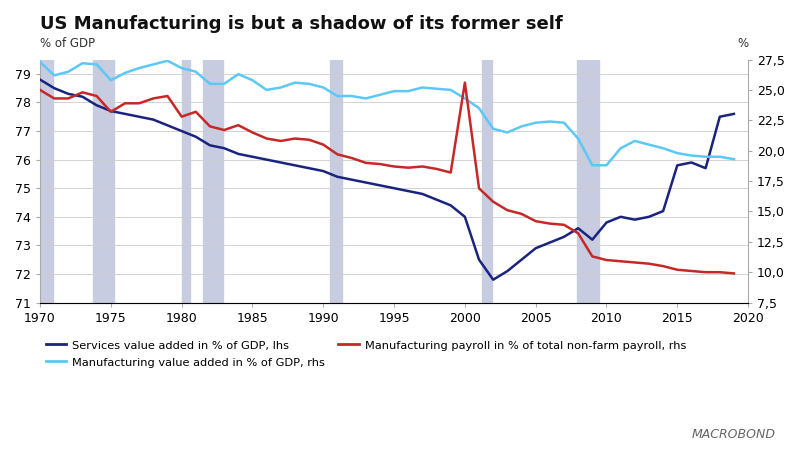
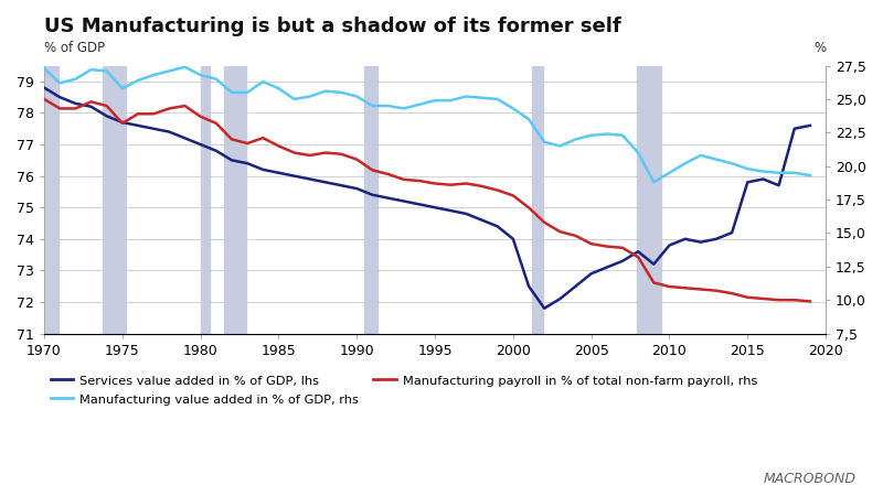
Manufacturing payroll in % of total non-farm payroll, rhs/1980: 22,8 -> 23,7
Manufacturing payroll in % of total non-farm payroll, rhs/2000: 25,6 -> 17,8
Manufacturing value added in % of GDP, rhs/2010: 18,8 -> 19,5
